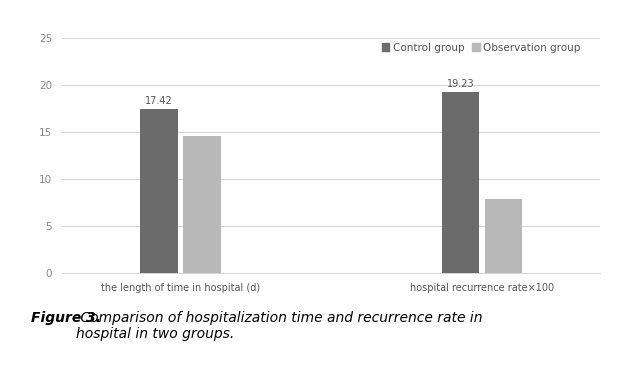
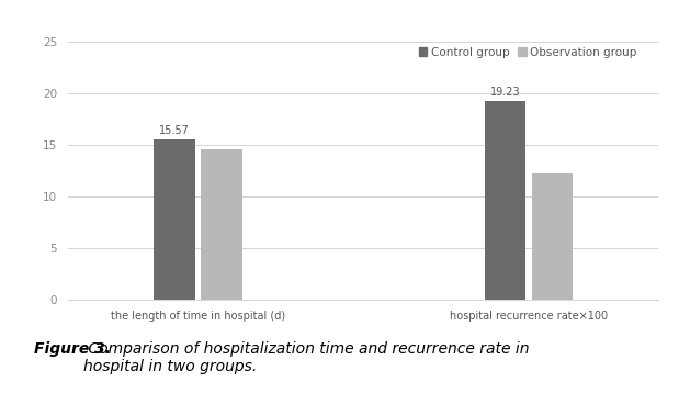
Control group/the length of time in hospital (d): 17.42 -> 15.57
Observation group/hospital recurrence rate×100: 7.9 -> 12.2
